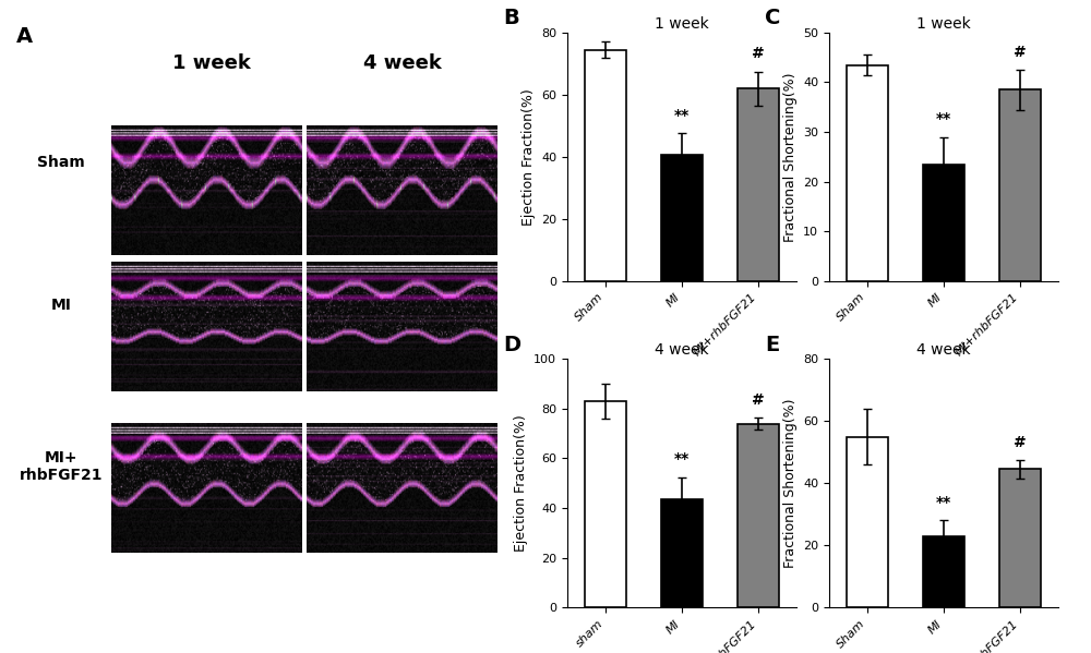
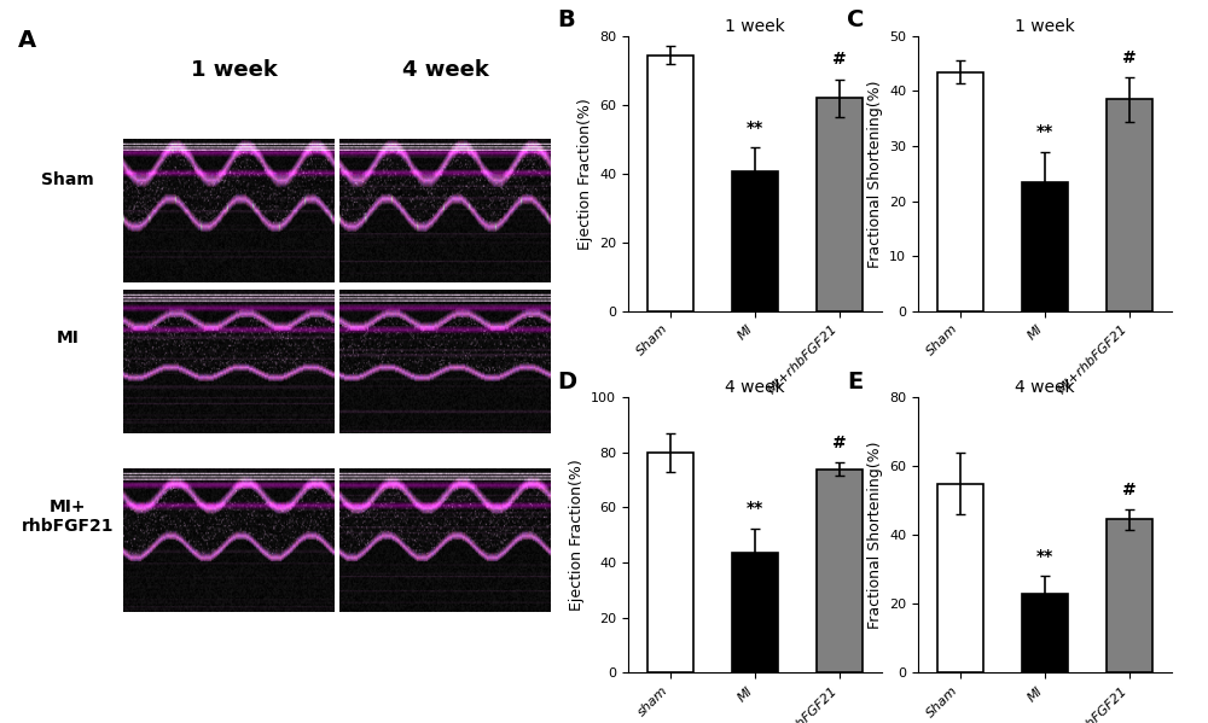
sham: 83.0 -> 80.0
